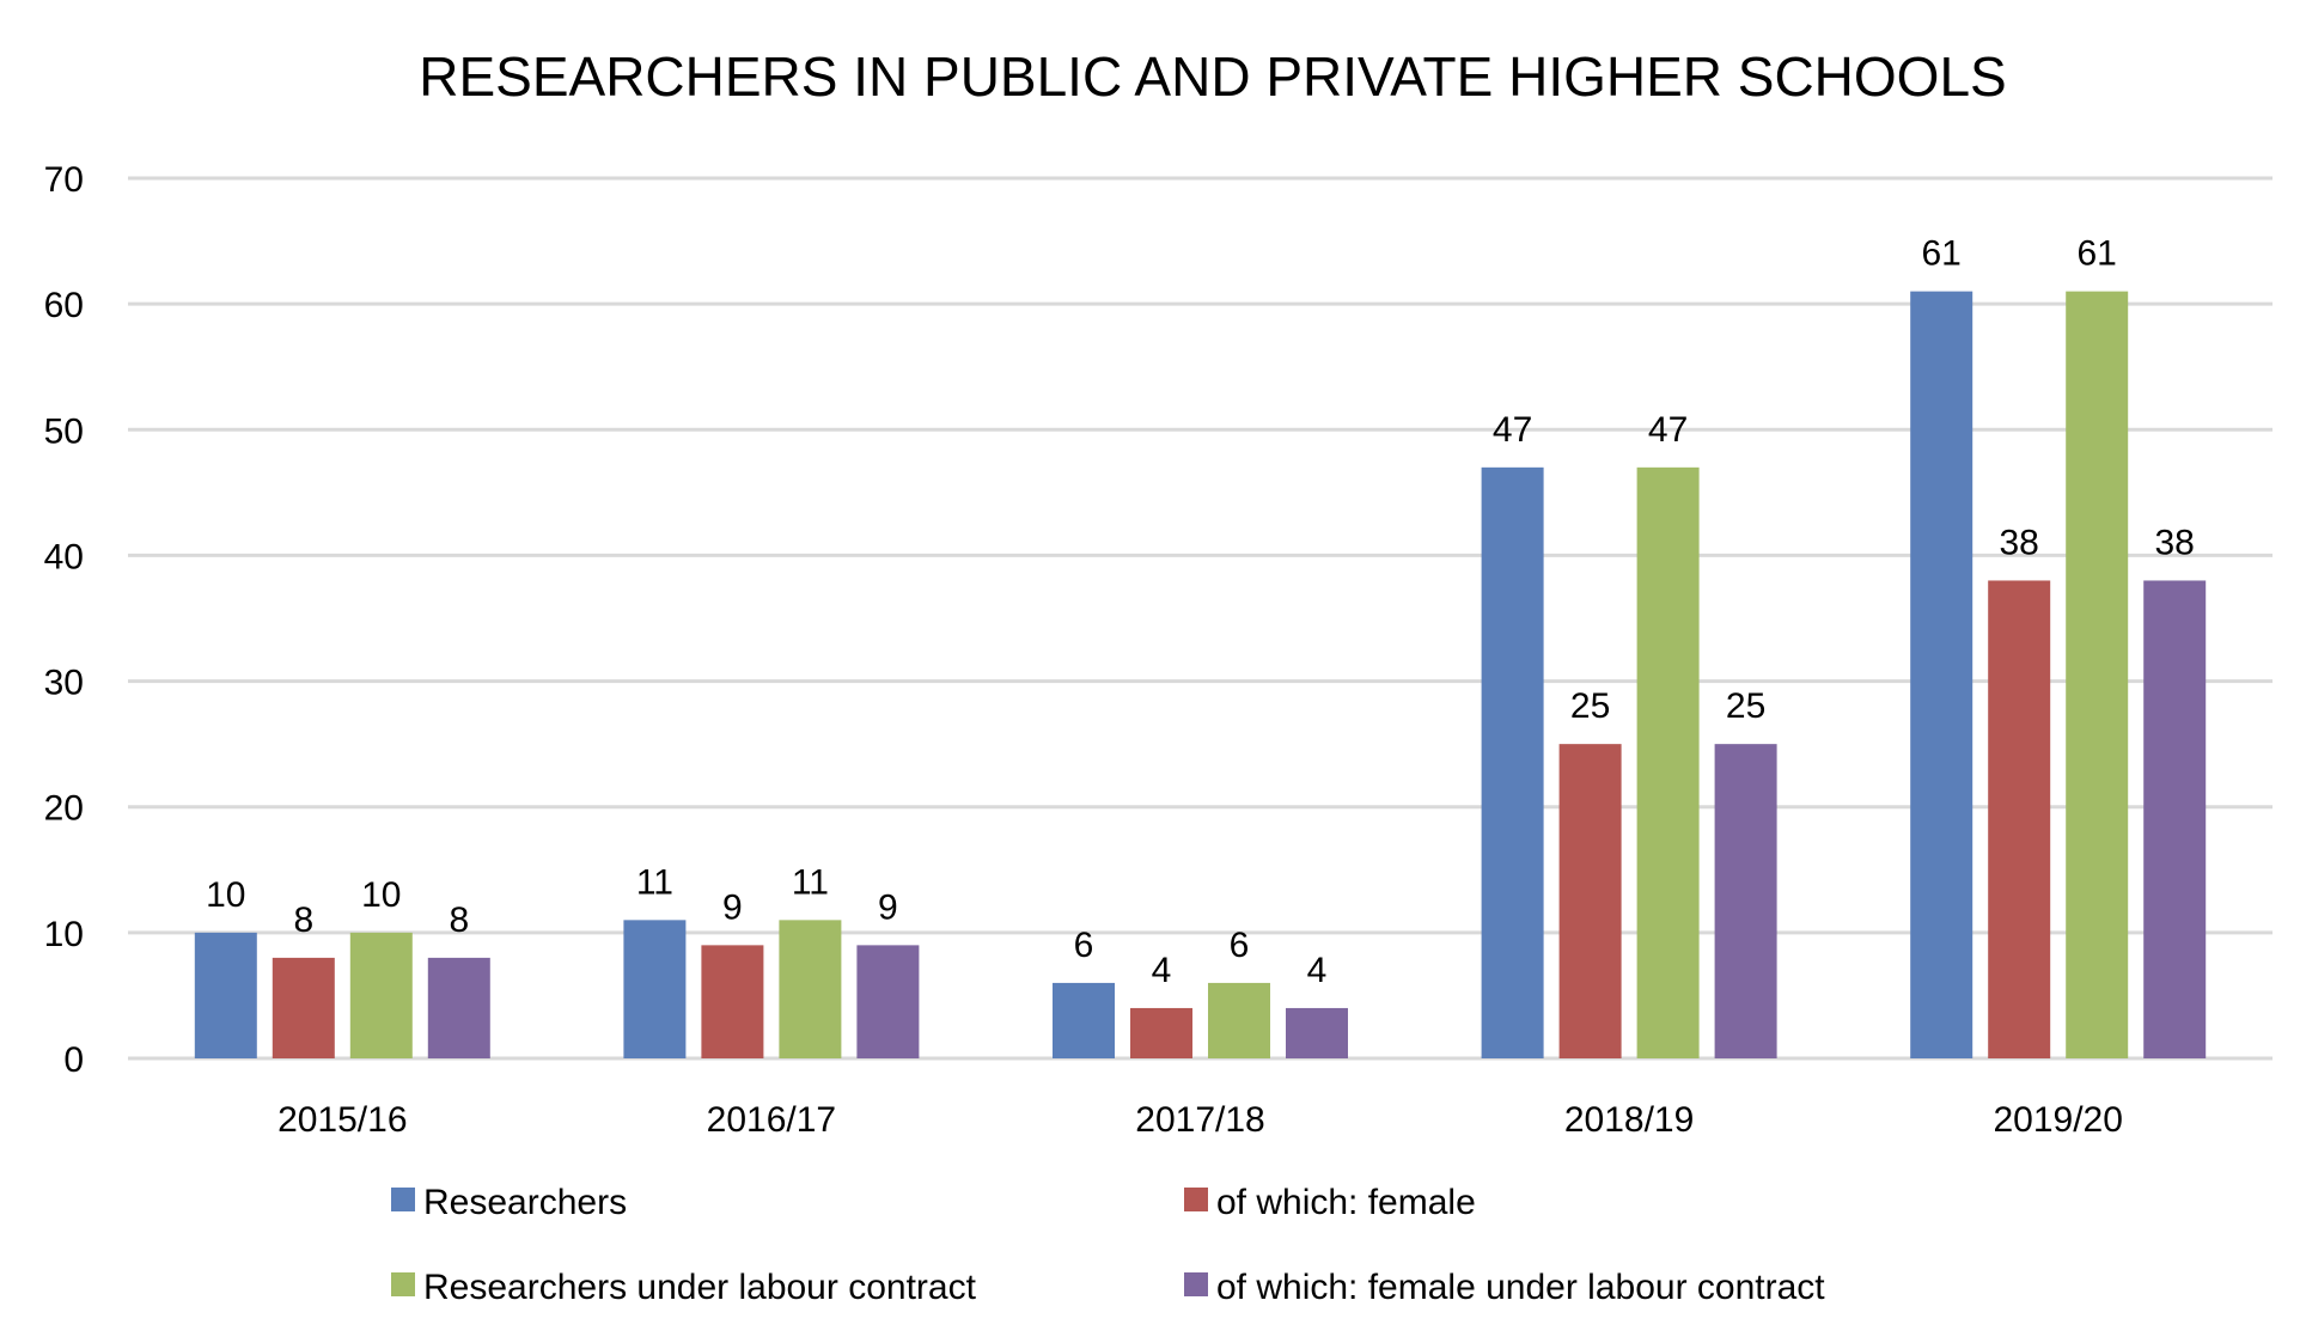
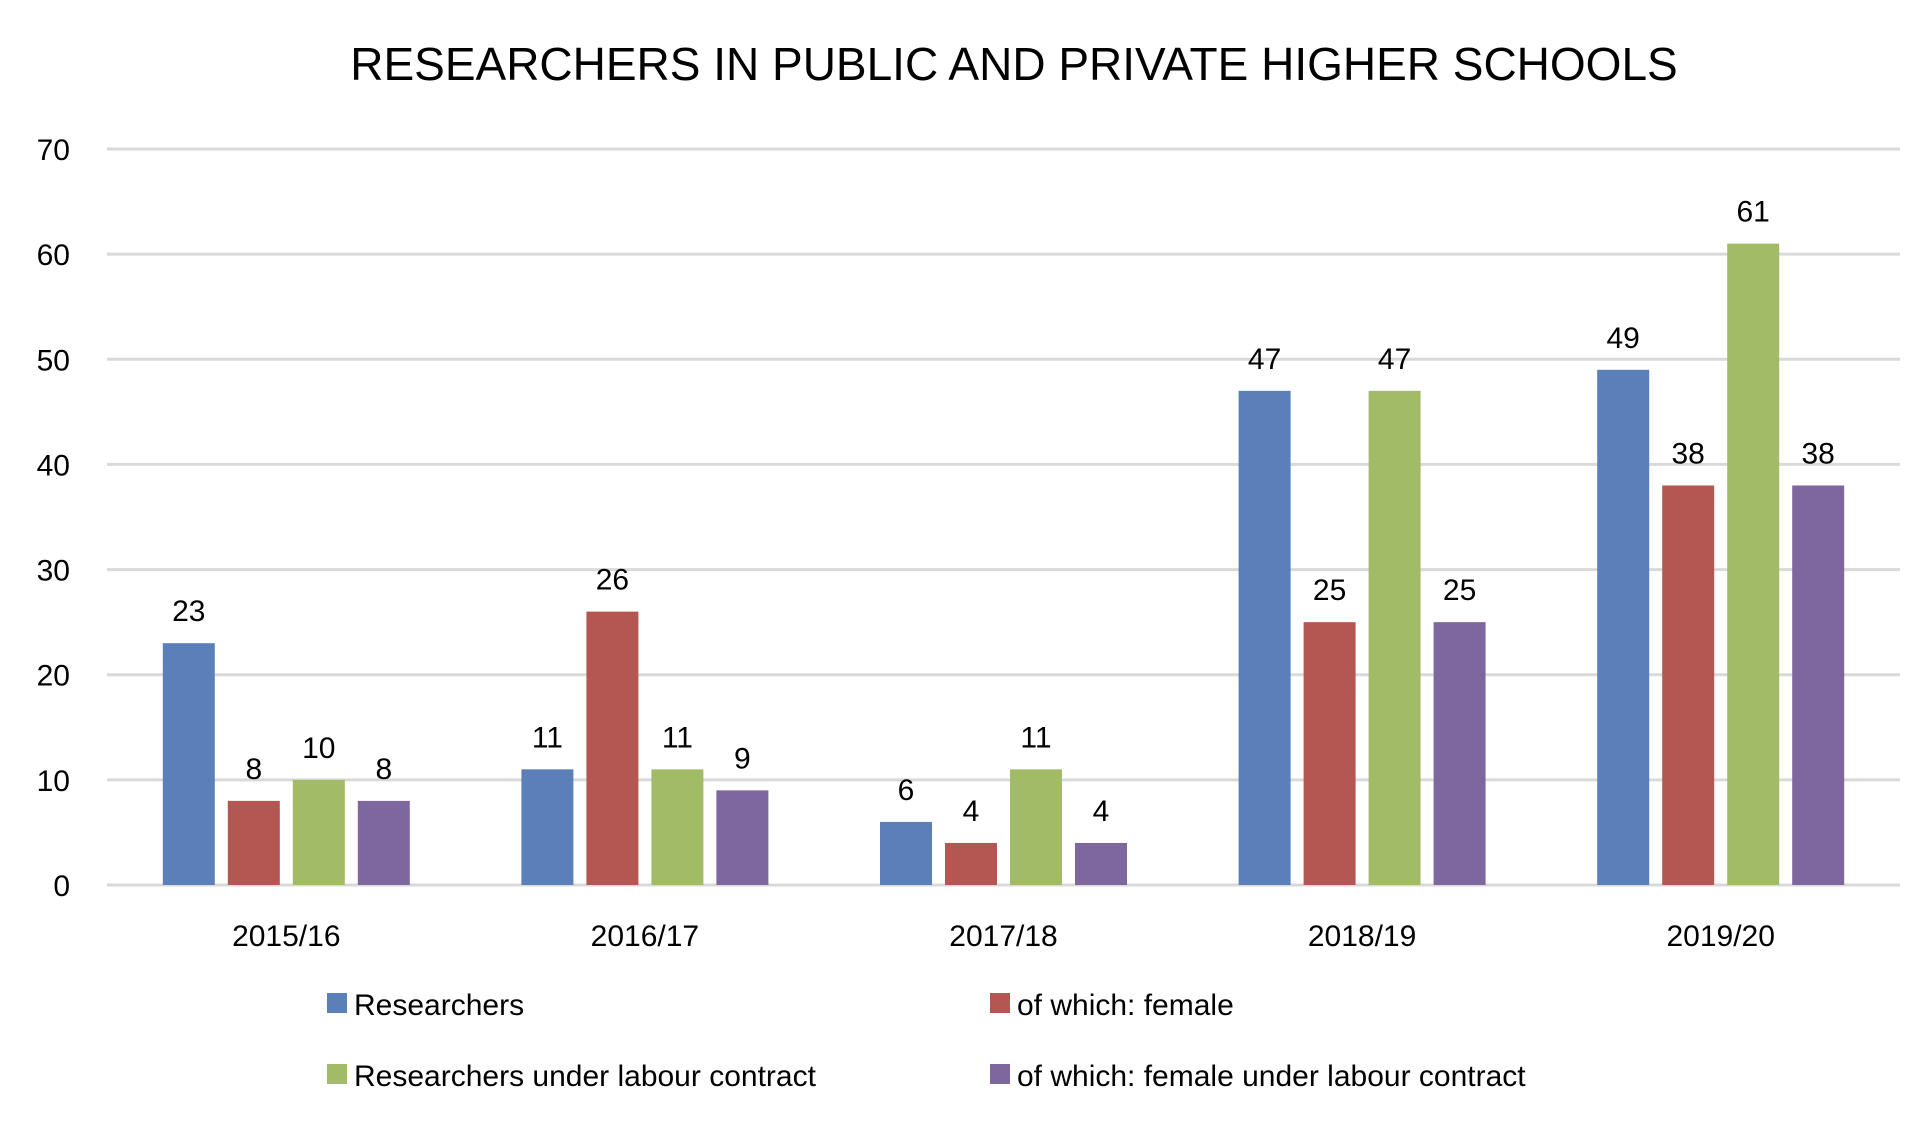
Researchers/2015/16: 10 -> 23
of which: female/2016/17: 9 -> 26
Researchers under labour contract/2017/18: 6 -> 11
Researchers/2019/20: 61 -> 49
